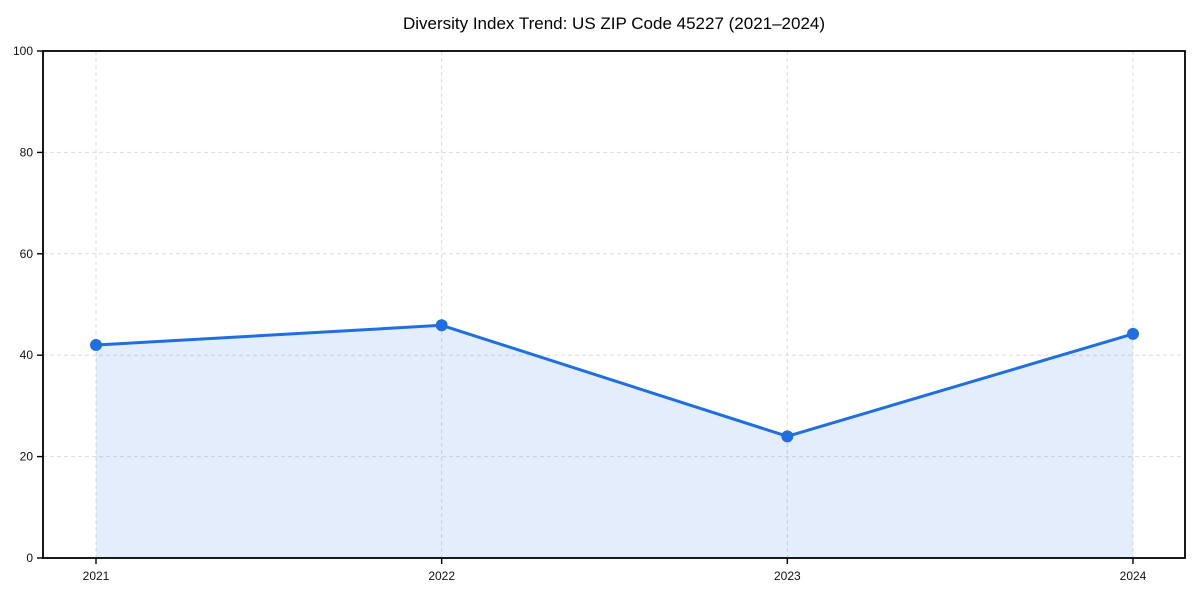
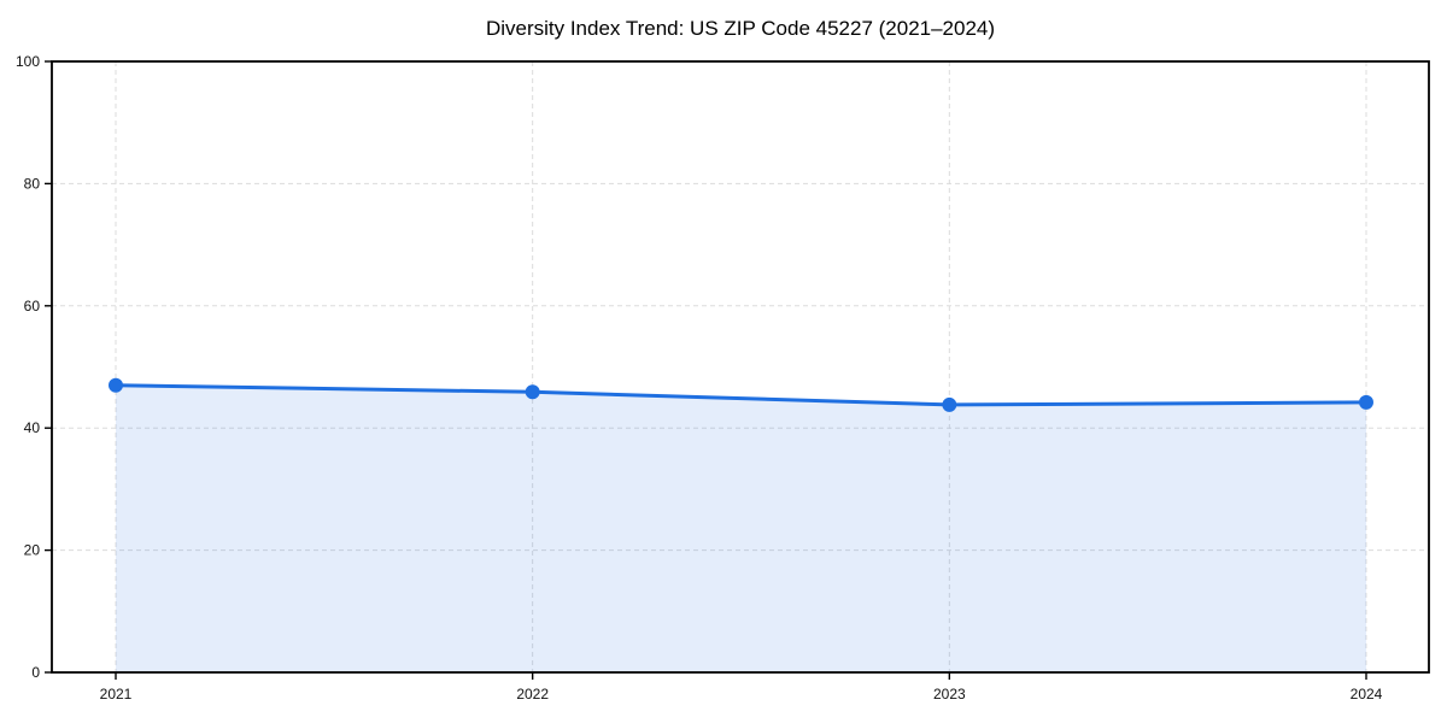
2021: 42 -> 47
2023: 24 -> 44
